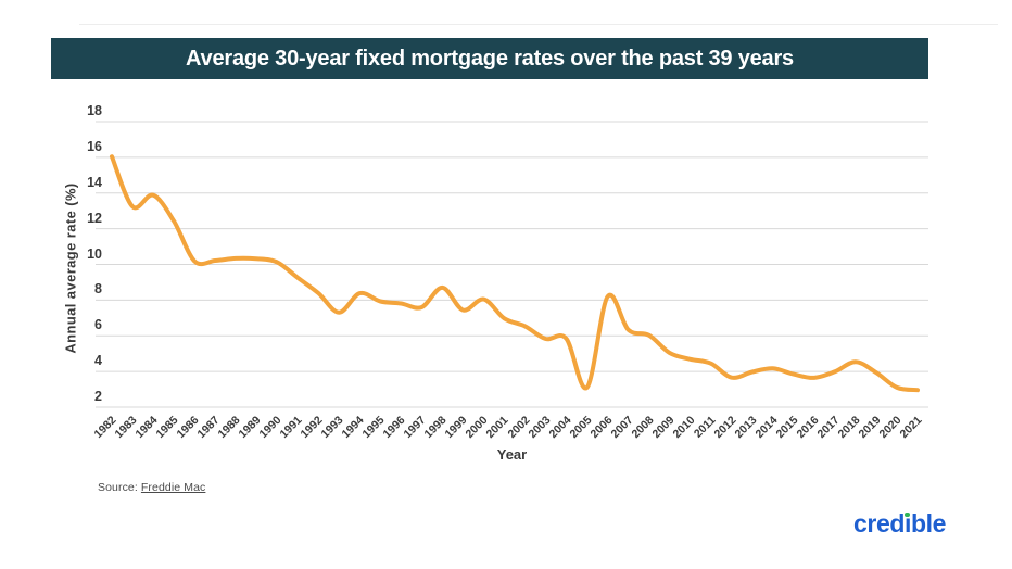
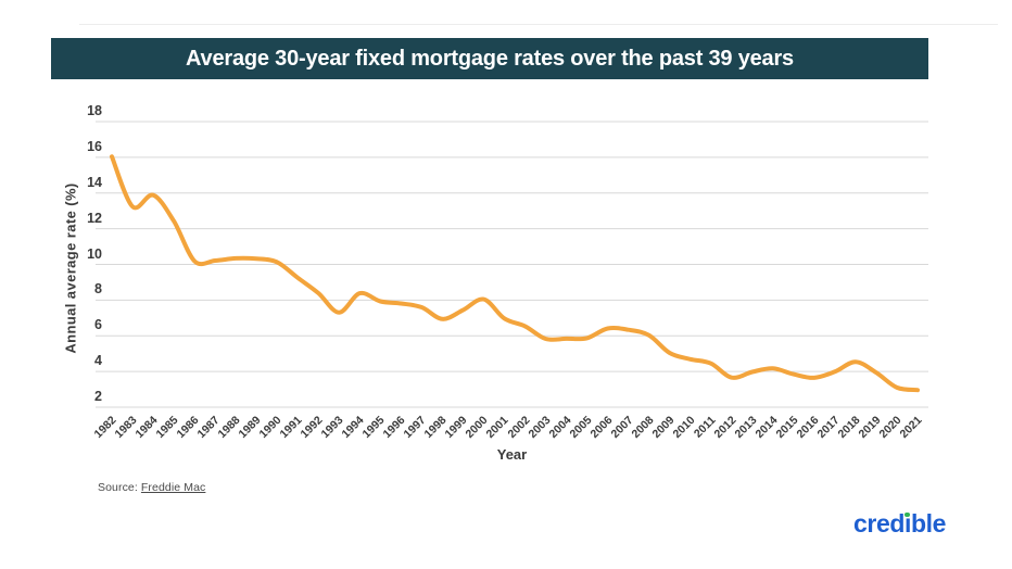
1998: 8.7 -> 6.9
2005: 3.1 -> 5.9
2006: 8.2 -> 6.4
